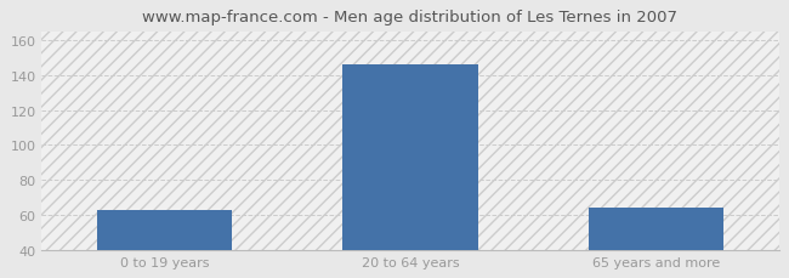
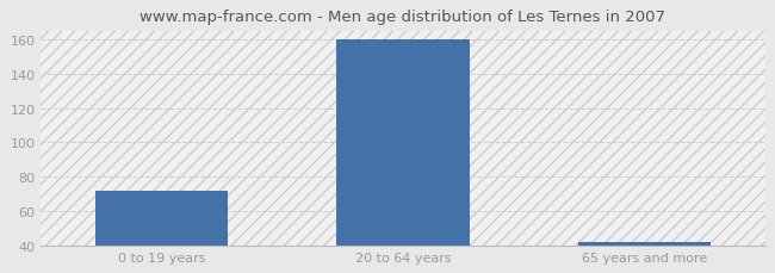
0 to 19 years: 63 -> 72
20 to 64 years: 146 -> 160
65 years and more: 64 -> 42
